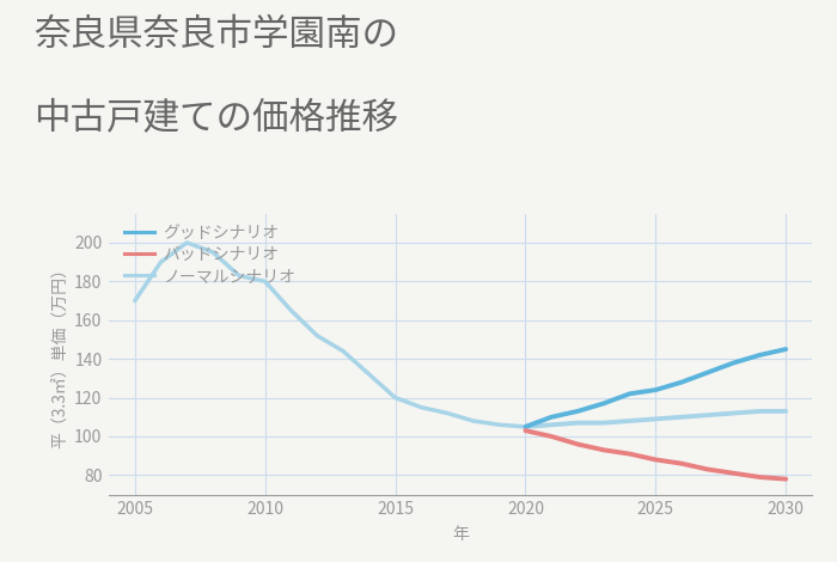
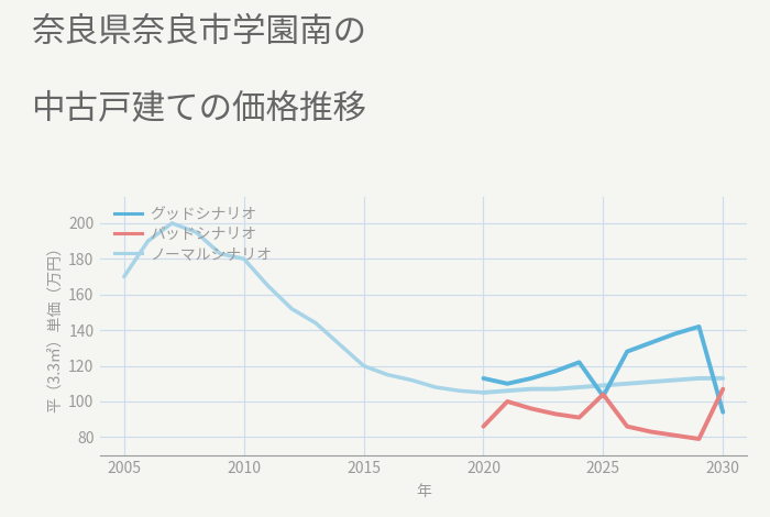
グッドシナリオ/2020: 105 -> 113
バッドシナリオ/2020: 103 -> 86
グッドシナリオ/2025: 124 -> 103
バッドシナリオ/2025: 88 -> 104
グッドシナリオ/2030: 145 -> 94
バッドシナリオ/2030: 78 -> 107
